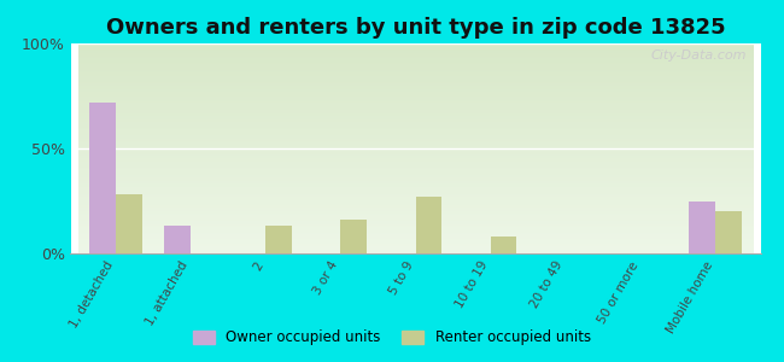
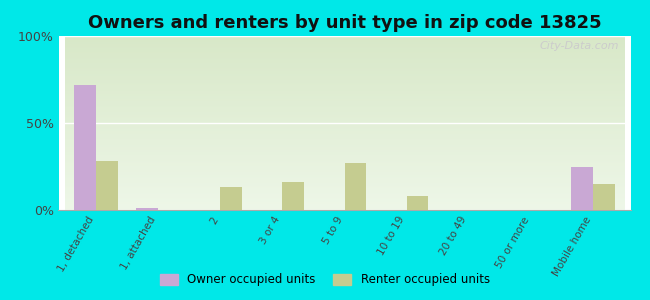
Owner occupied units/1, attached: 13% -> 1%
Renter occupied units/Mobile home: 20% -> 15%
